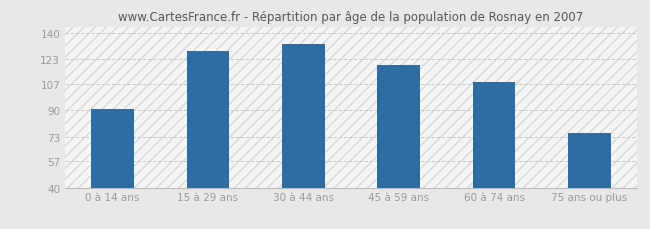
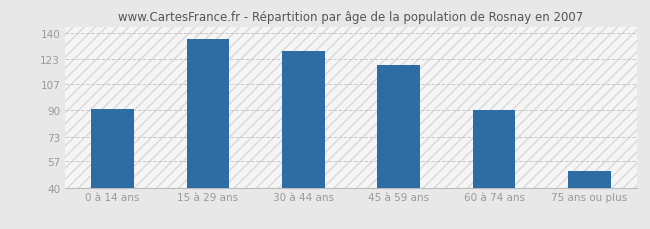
15 à 29 ans: 128 -> 136
30 à 44 ans: 133 -> 128
60 à 74 ans: 108 -> 90
75 ans ou plus: 75 -> 51
